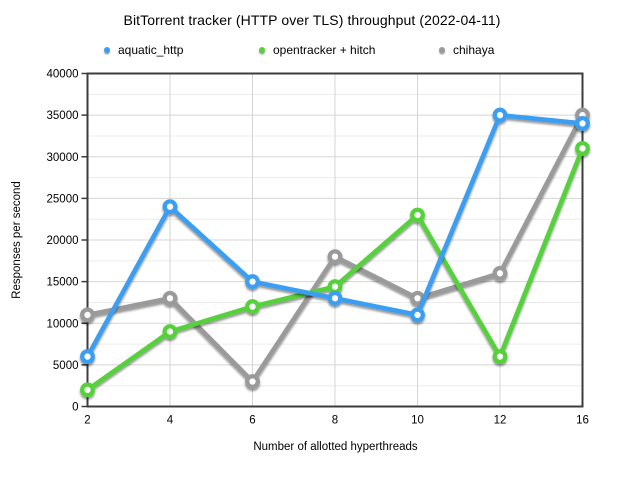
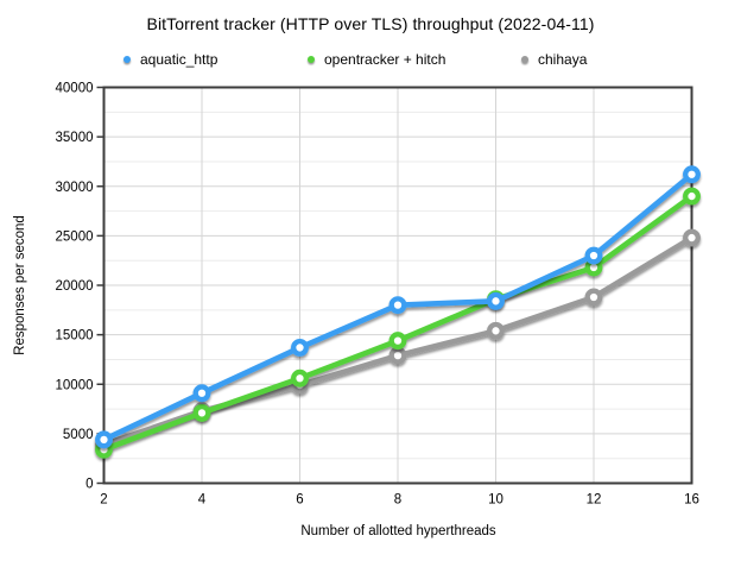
aquatic_http/2: 6000 -> 4000
opentracker + hitch/2: 2000 -> 3000
chihaya/2: 11000 -> 4000
aquatic_http/4: 24000 -> 9000
opentracker + hitch/4: 9000 -> 7000
chihaya/4: 13000 -> 7000
aquatic_http/6: 15000 -> 14000
opentracker + hitch/6: 12000 -> 11000
chihaya/6: 3000 -> 10000
aquatic_http/8: 13000 -> 18000
chihaya/8: 18000 -> 13000
aquatic_http/10: 11000 -> 18000
opentracker + hitch/10: 23000 -> 19000
chihaya/10: 13000 -> 15000
aquatic_http/12: 35000 -> 23000
opentracker + hitch/12: 6000 -> 22000
chihaya/12: 16000 -> 19000
aquatic_http/16: 34000 -> 31000
opentracker + hitch/16: 31000 -> 29000
chihaya/16: 35000 -> 25000
